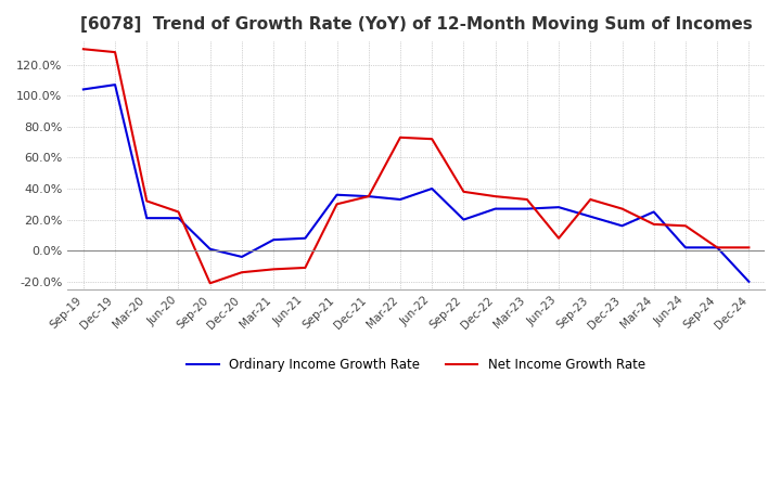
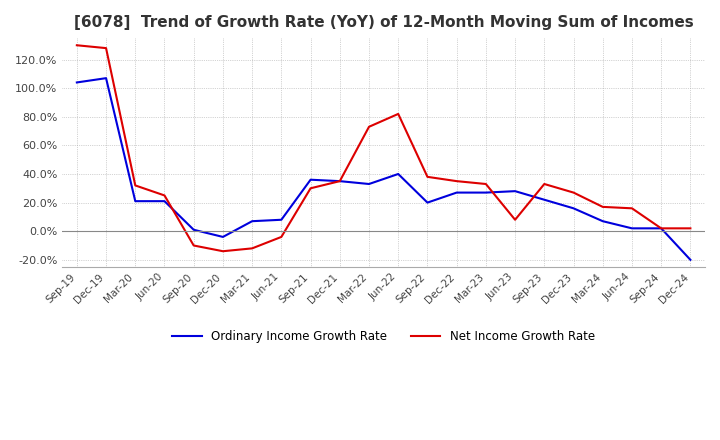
Net Income Growth Rate/Sep-20: -21% -> -10%
Net Income Growth Rate/Jun-21: -11% -> -4%
Net Income Growth Rate/Jun-22: 72% -> 82%
Ordinary Income Growth Rate/Mar-24: 25% -> 7%
